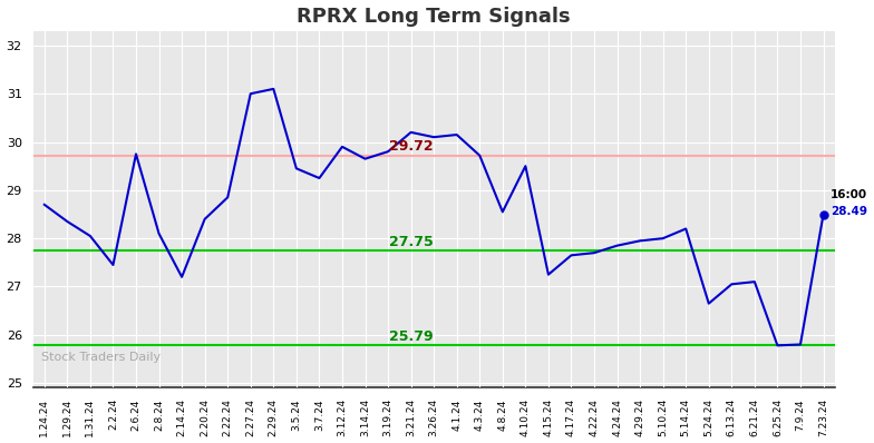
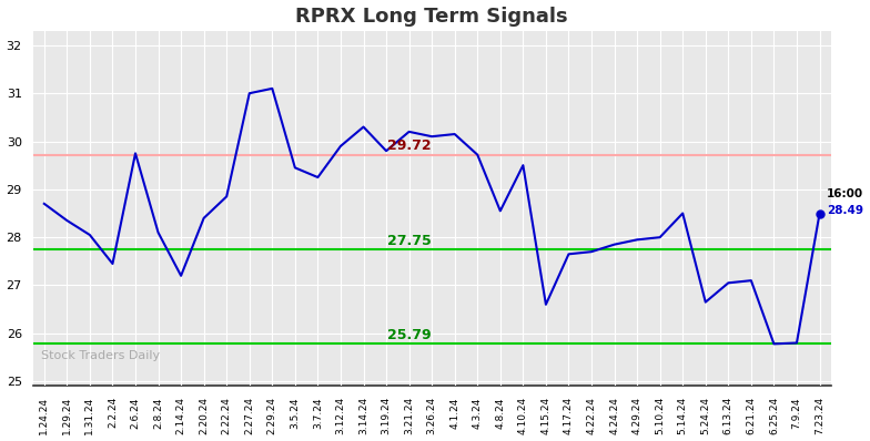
3.14.24: 29.65 -> 30.30
4.15.24: 27.25 -> 26.60
5.14.24: 28.20 -> 28.50
